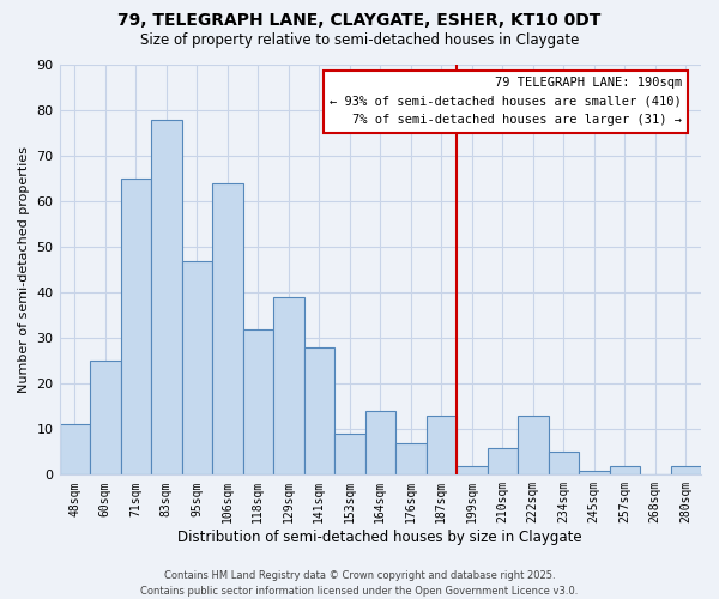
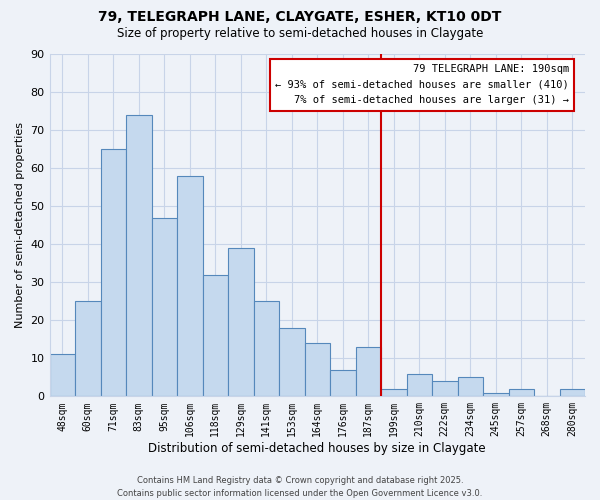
83sqm: 78 -> 74
106sqm: 64 -> 58
141sqm: 28 -> 25
153sqm: 9 -> 18
222sqm: 13 -> 4
